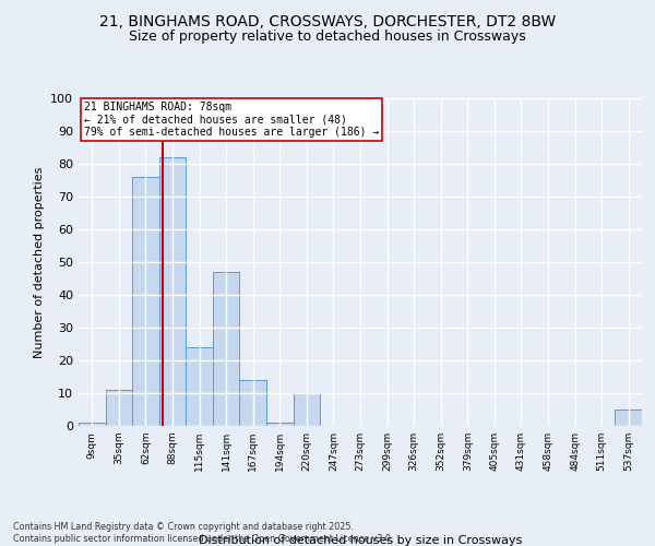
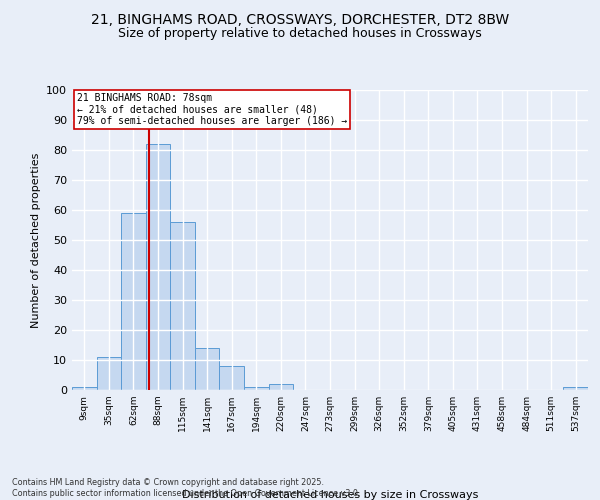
62sqm: 76 -> 59
115sqm: 24 -> 56
141sqm: 47 -> 14
167sqm: 14 -> 8
220sqm: 10 -> 2
537sqm: 5 -> 1
